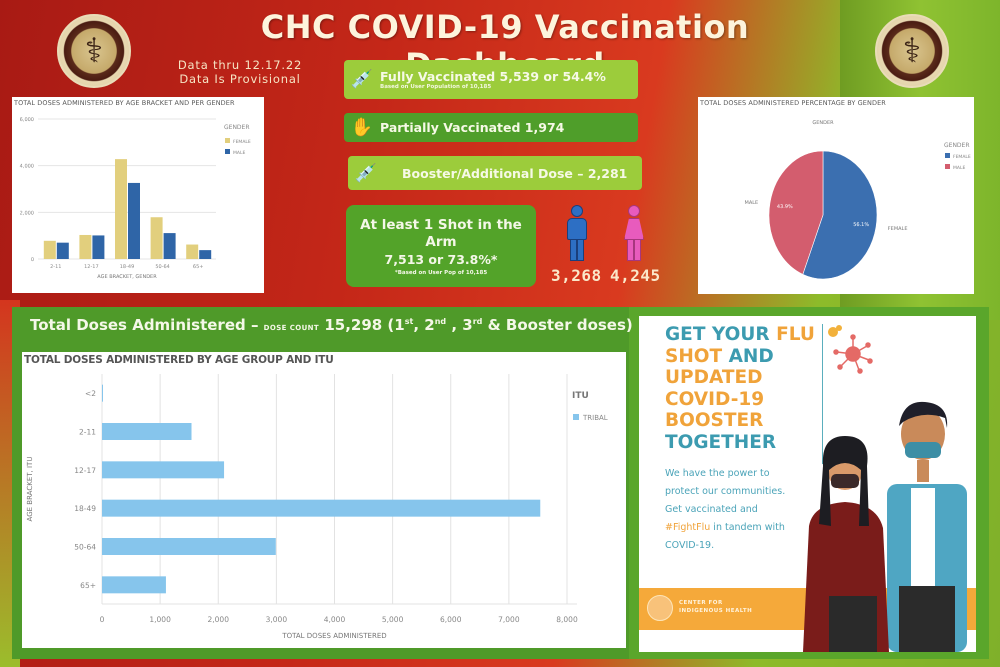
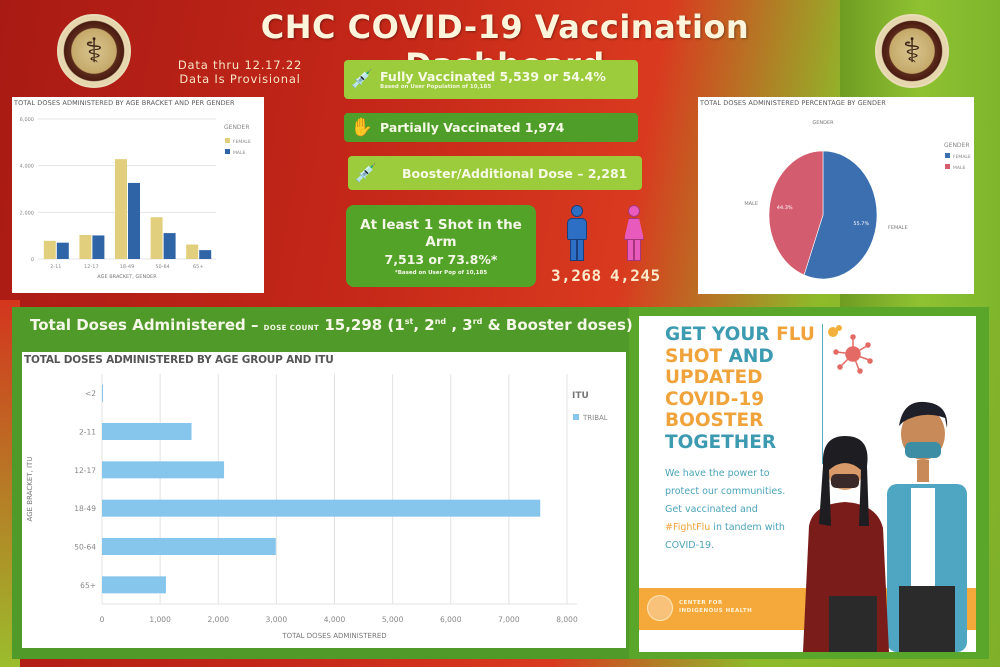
TOTAL DOSES ADMINISTERED PERCENTAGE BY GENDER/FEMALE: 56.1% -> 55.7%
TOTAL DOSES ADMINISTERED PERCENTAGE BY GENDER/MALE: 43.9% -> 44.3%
